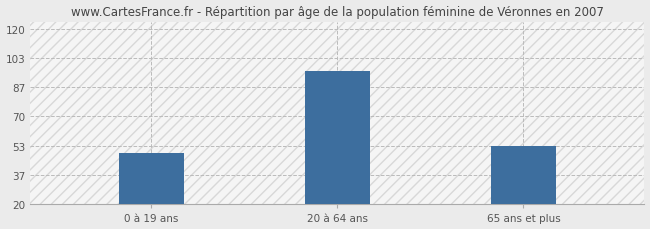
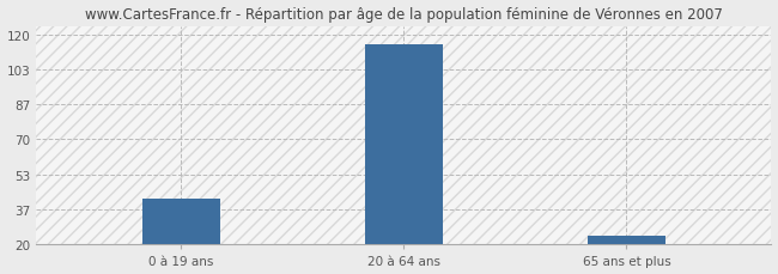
0 à 19 ans: 49 -> 42
20 à 64 ans: 96 -> 115
65 ans et plus: 53 -> 24
